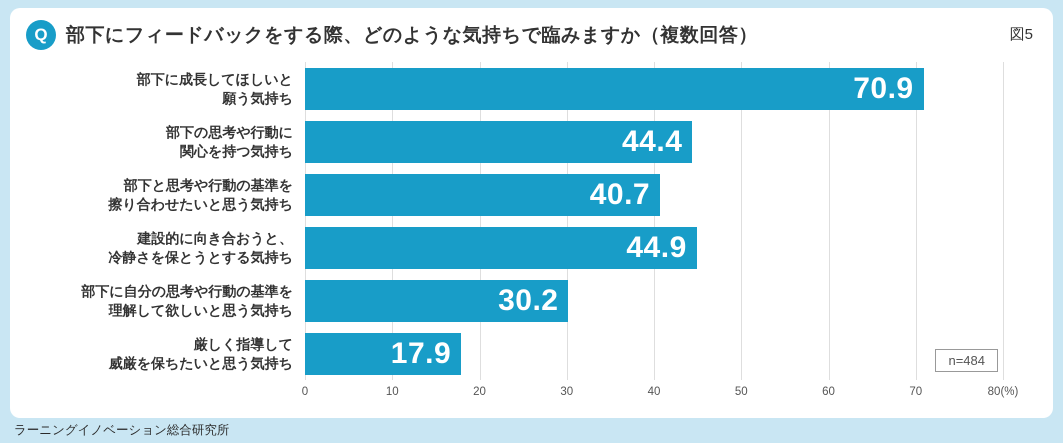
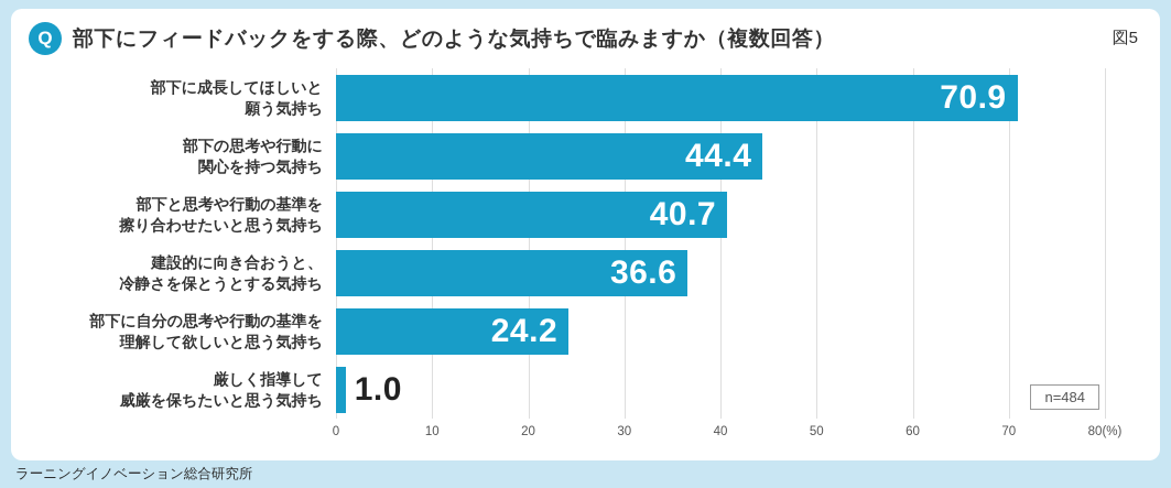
建設的に向き合おうと、 冷静さを保とうとする気持ち: 44.9 -> 36.6
部下に自分の思考や行動の基準を 理解して欲しいと思う気持ち: 30.2 -> 24.2
厳しく指導して 威厳を保ちたいと思う気持ち: 17.9 -> 1.0
